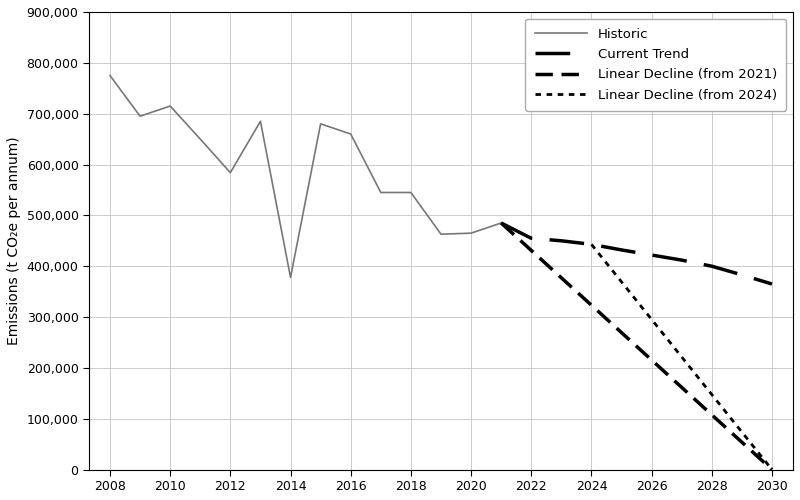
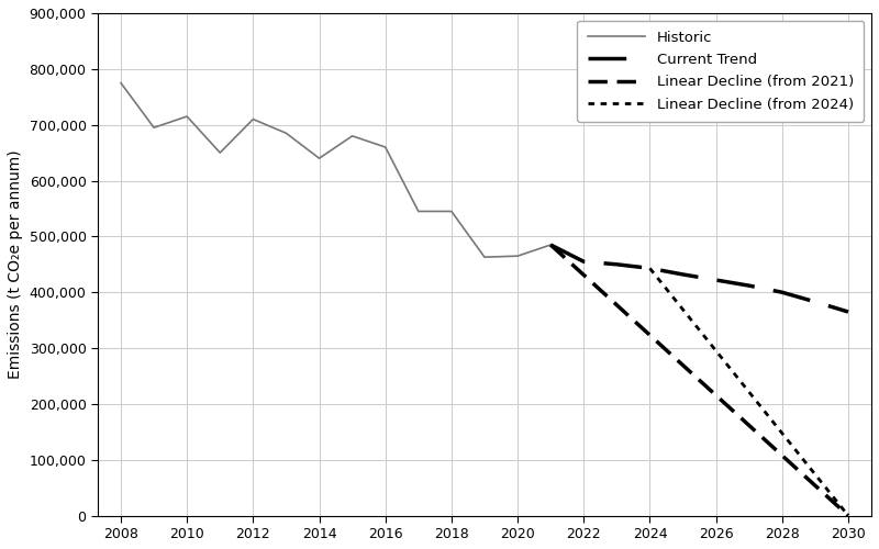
Historic/2012: 584,000 -> 710,000
Historic/2014: 378,000 -> 640,000
